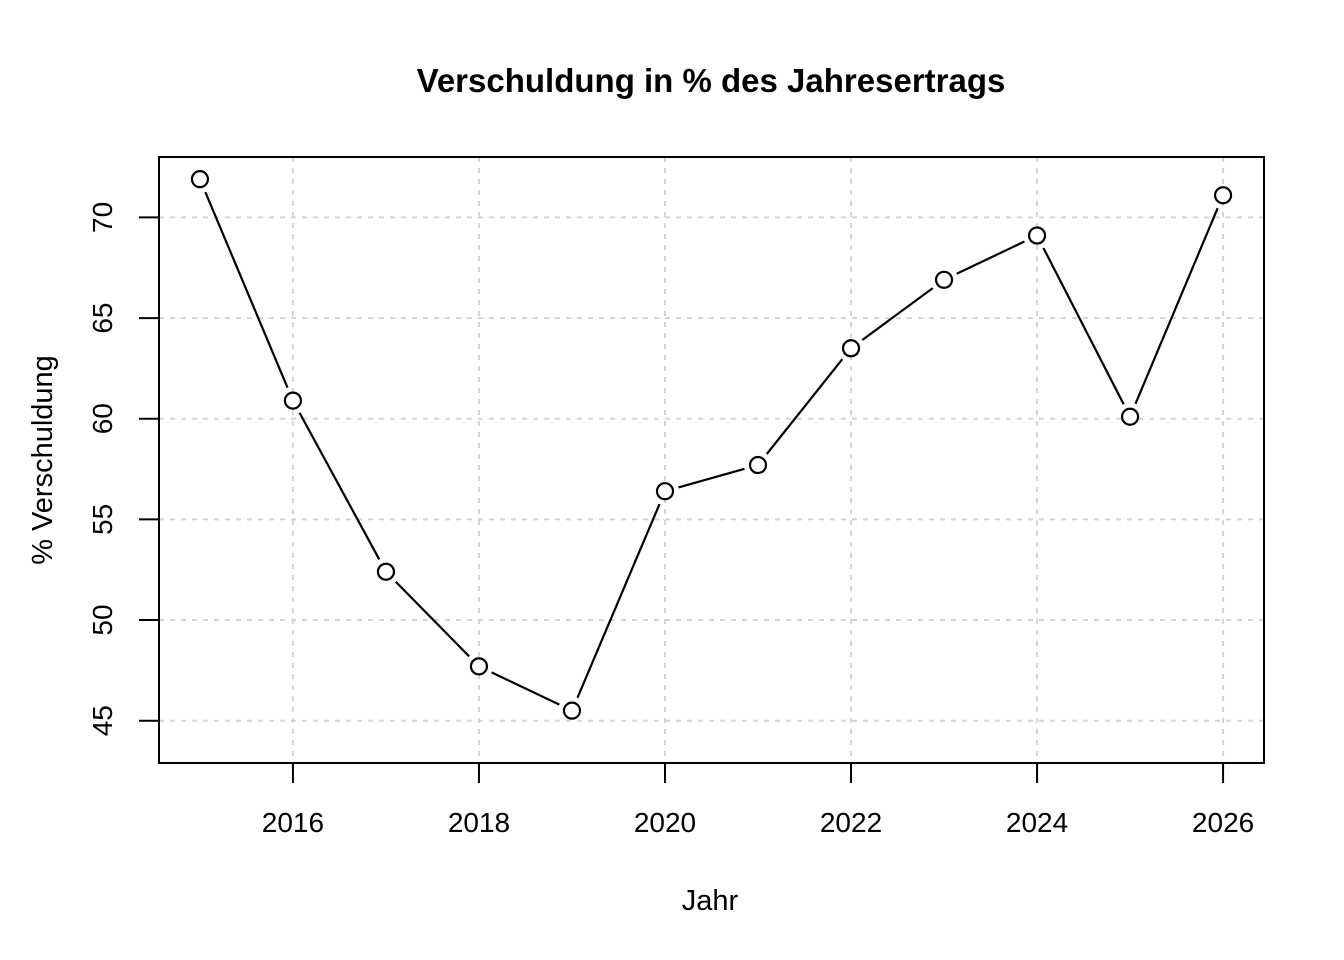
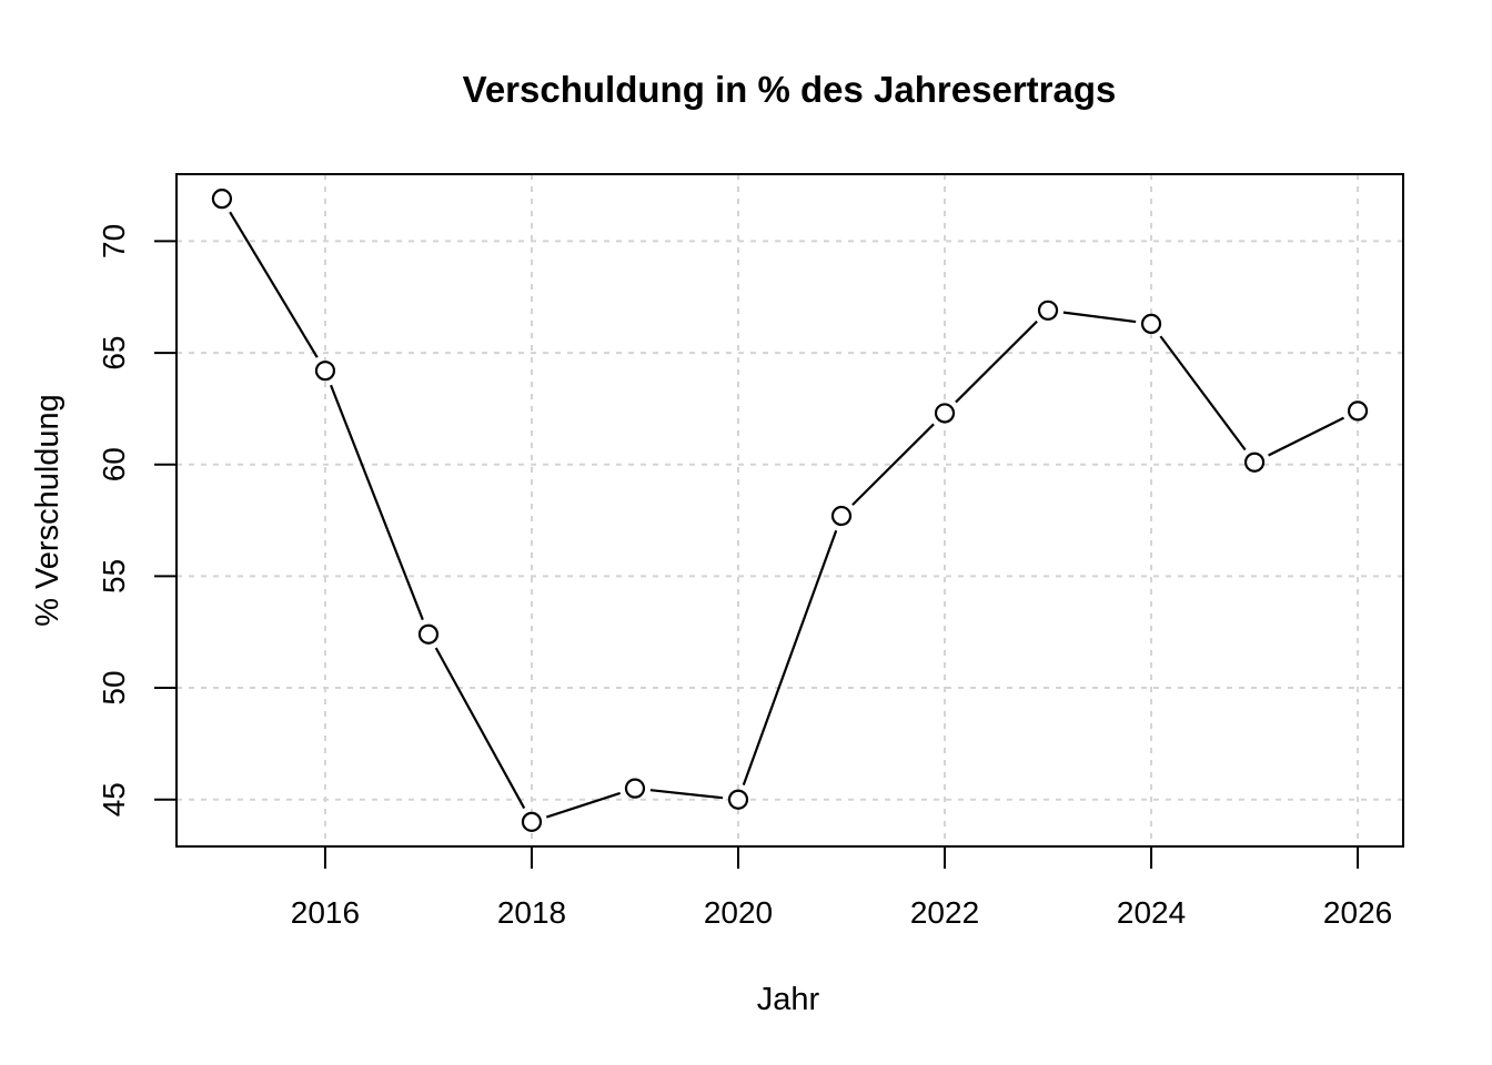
2016: 60.9 -> 64.2
2018: 47.7 -> 44.0
2020: 56.4 -> 45.0
2022: 63.5 -> 62.3
2024: 69.1 -> 66.3
2026: 71.1 -> 62.4
